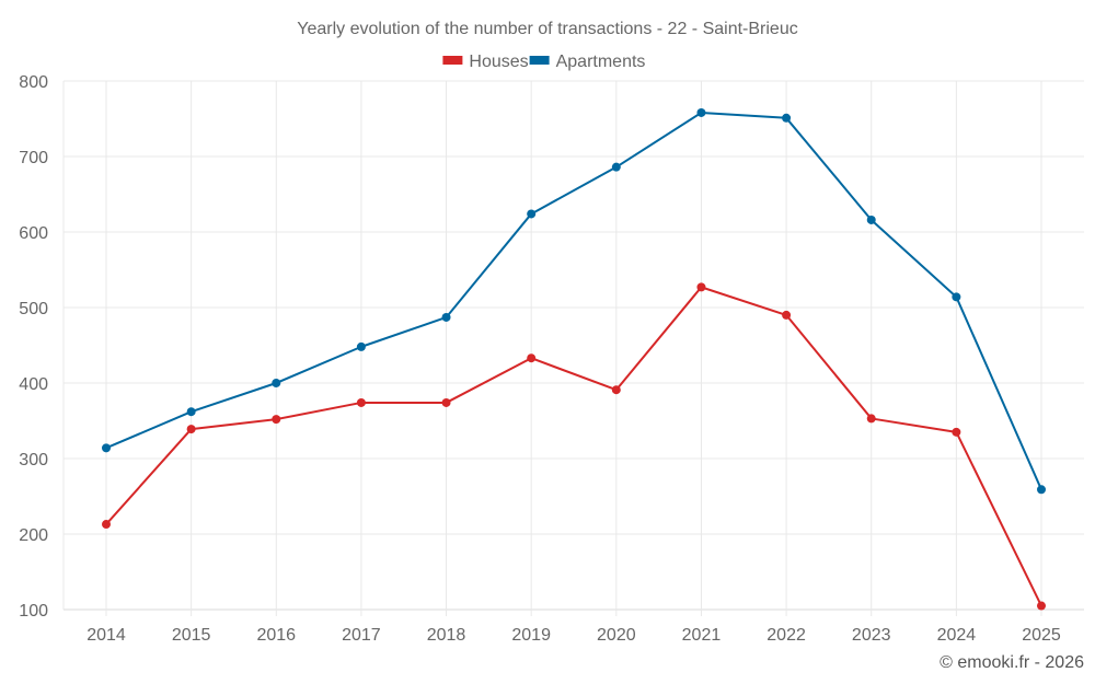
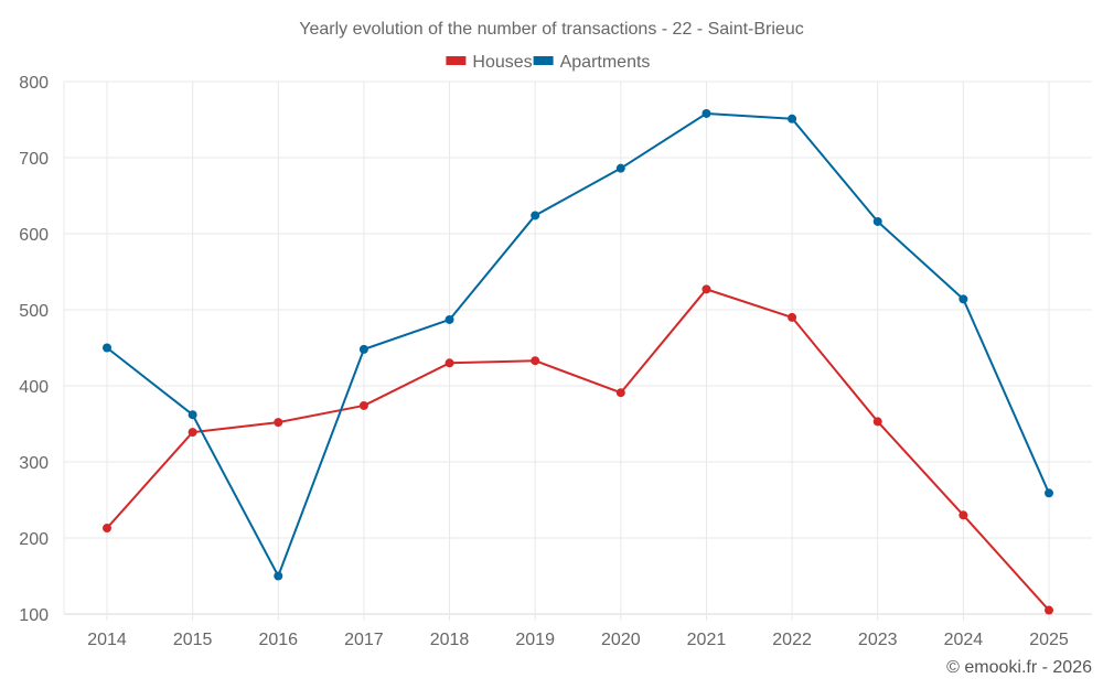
Apartments/2014: 310 -> 450
Apartments/2016: 400 -> 150
Houses/2018: 370 -> 430
Houses/2024: 340 -> 230
